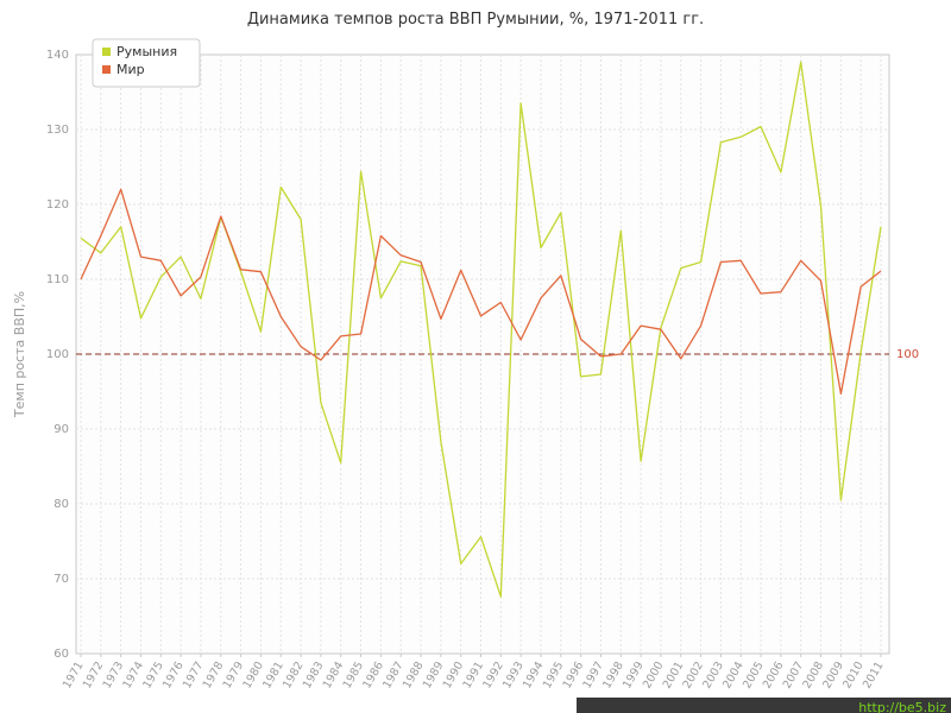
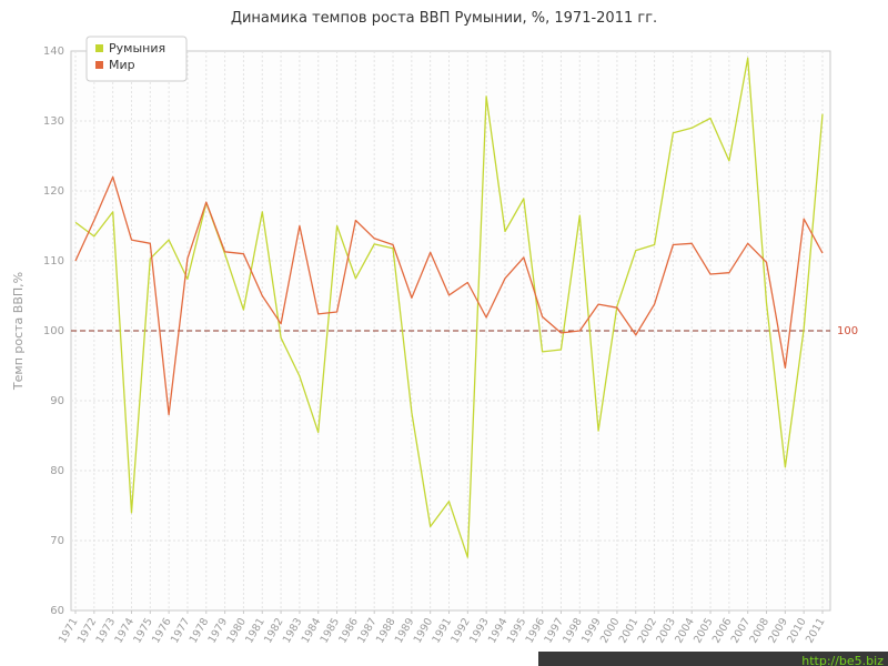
Румыния/1974: 105 -> 74
Мир/1976: 108 -> 88
Румыния/1981: 122 -> 117
Румыния/1982: 118 -> 99
Мир/1983: 99 -> 115
Румыния/1985: 124 -> 115
Румыния/2008: 120 -> 104
Мир/2010: 109 -> 116
Румыния/2011: 117 -> 131
